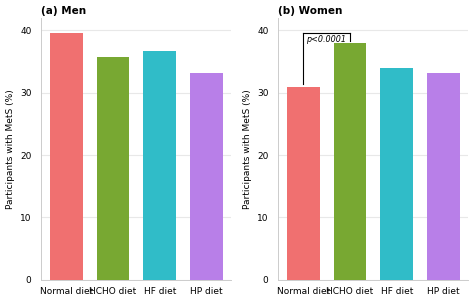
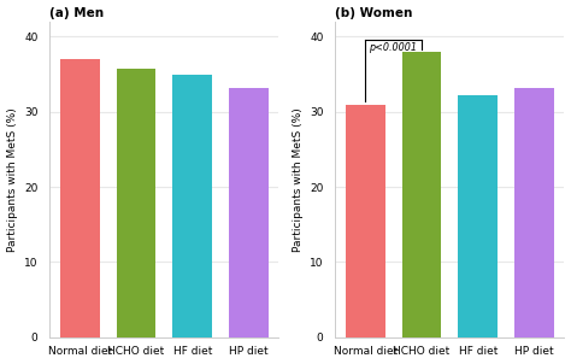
(a) Men/Normal diet: 39.6 -> 37.0
(a) Men/HF diet: 36.6 -> 34.9
(b) Women/HF diet: 34.0 -> 32.1
